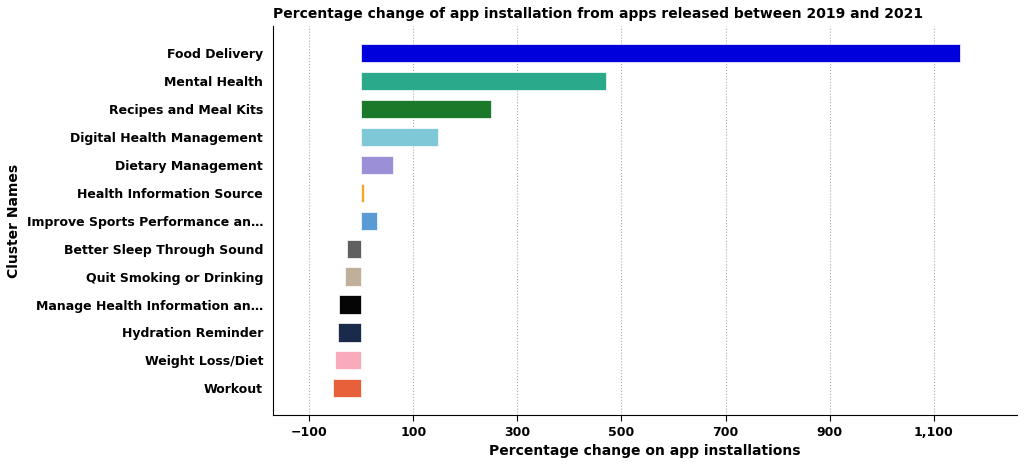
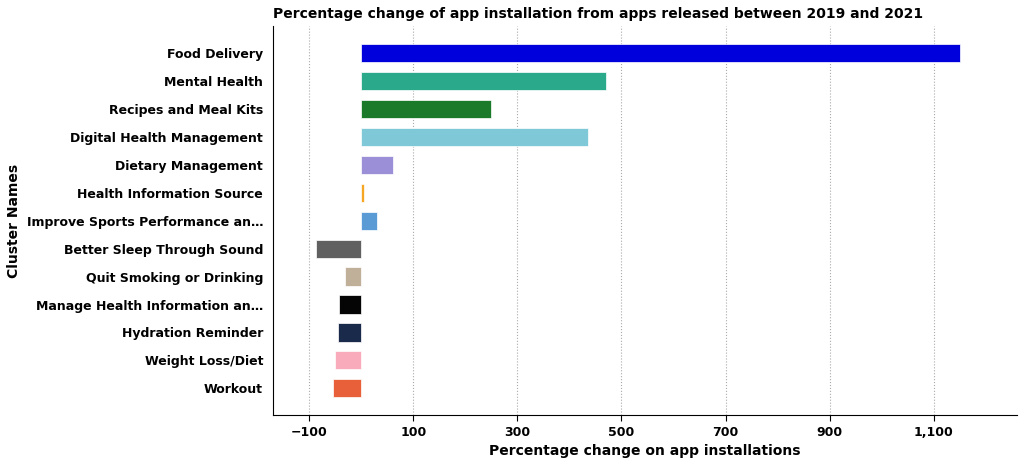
Digital Health Management: 148 -> 436
Better Sleep Through Sound: -28 -> -86
